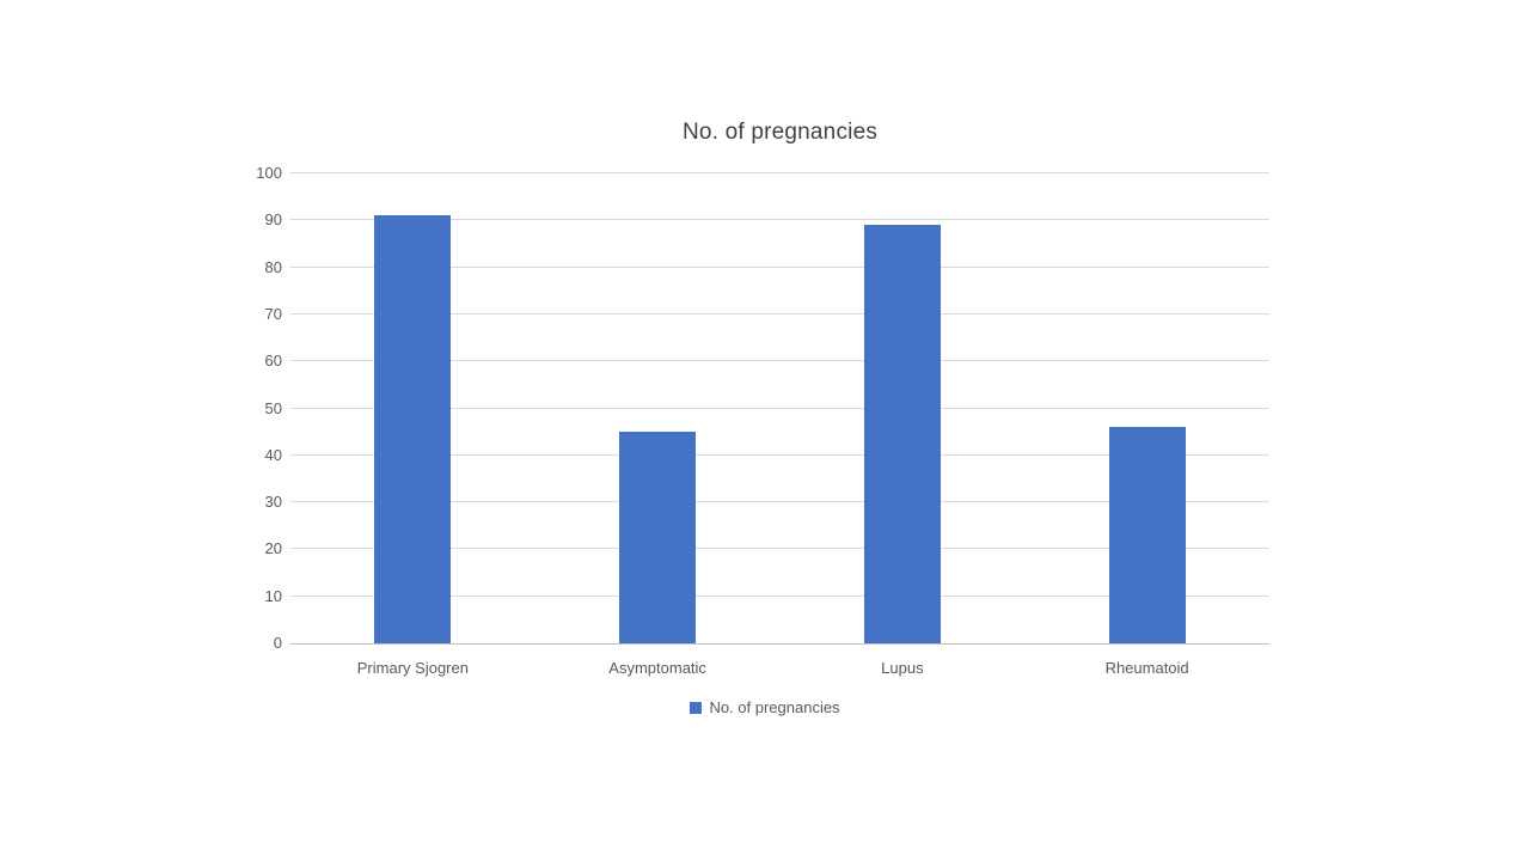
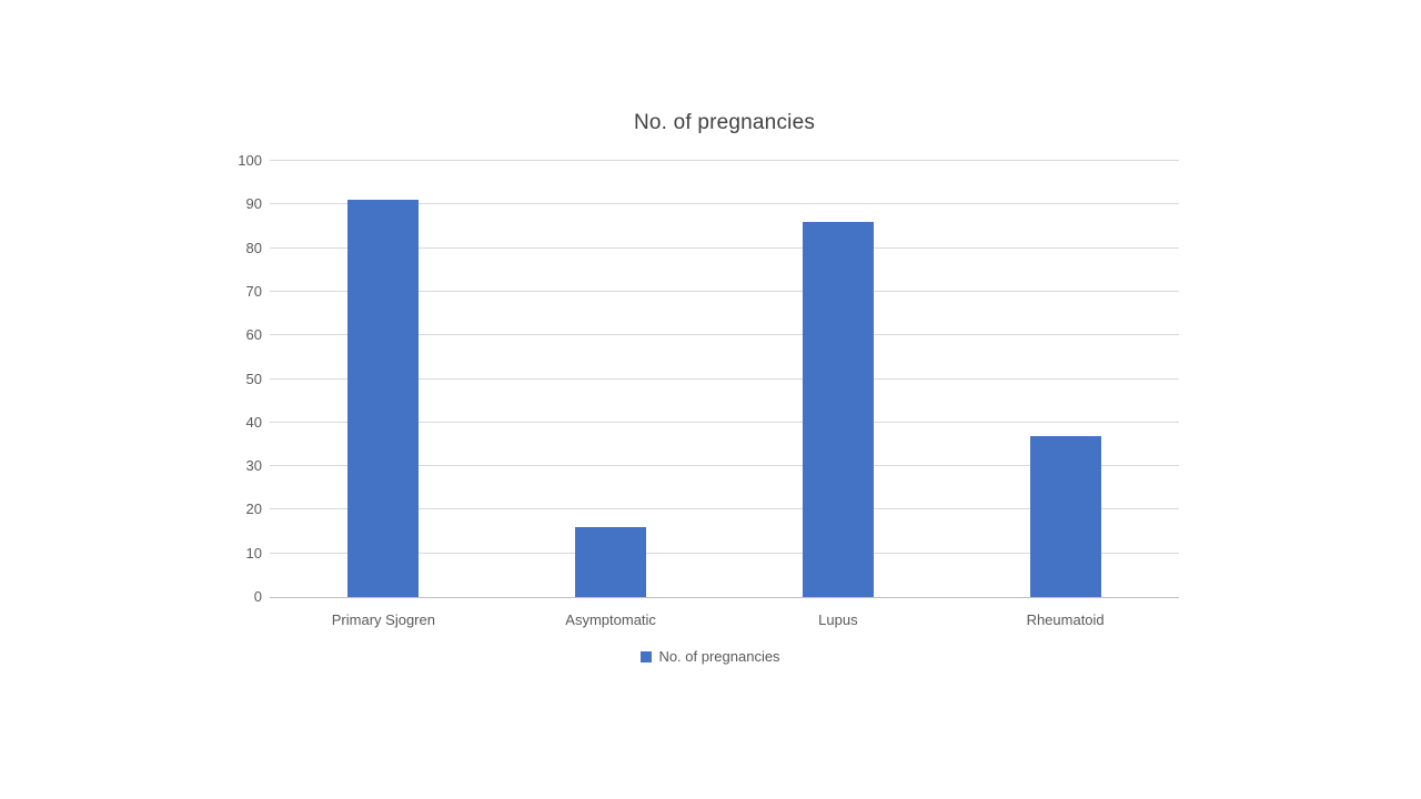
Asymptomatic: 45 -> 16
Lupus: 89 -> 86
Rheumatoid: 46 -> 37
